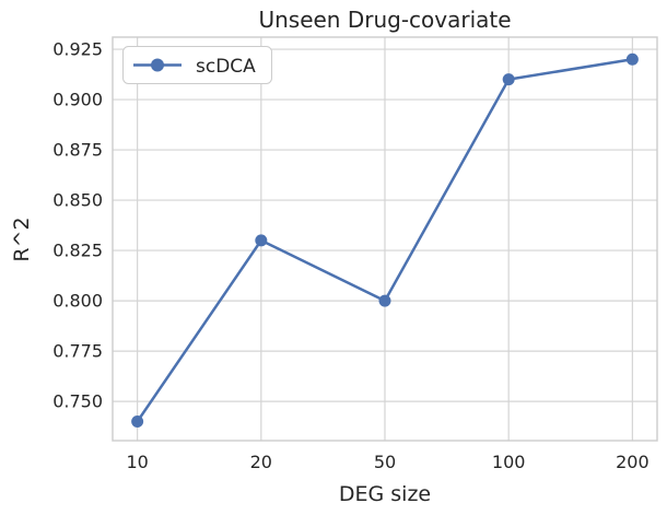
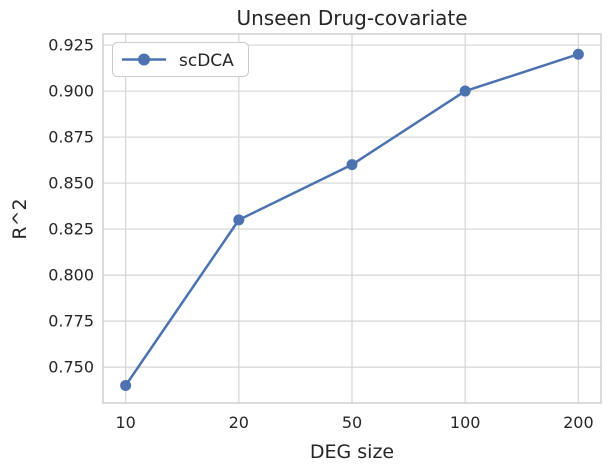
50: 0.80 -> 0.86
100: 0.91 -> 0.90
